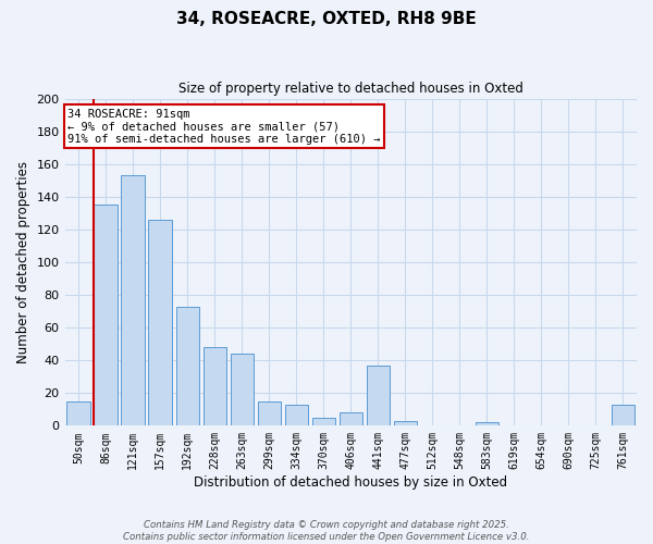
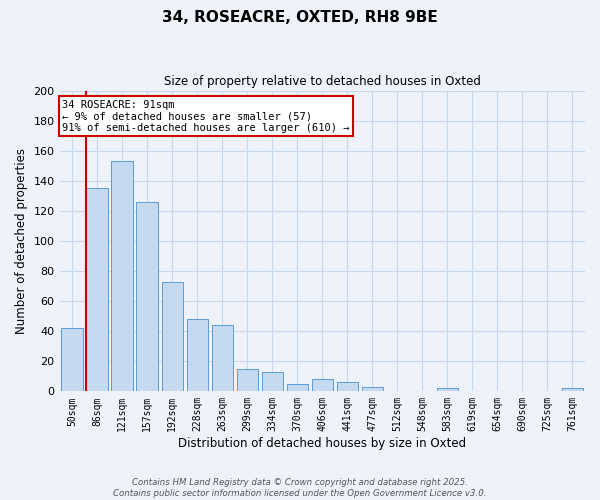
50sqm: 15 -> 42
441sqm: 37 -> 6
761sqm: 13 -> 2
